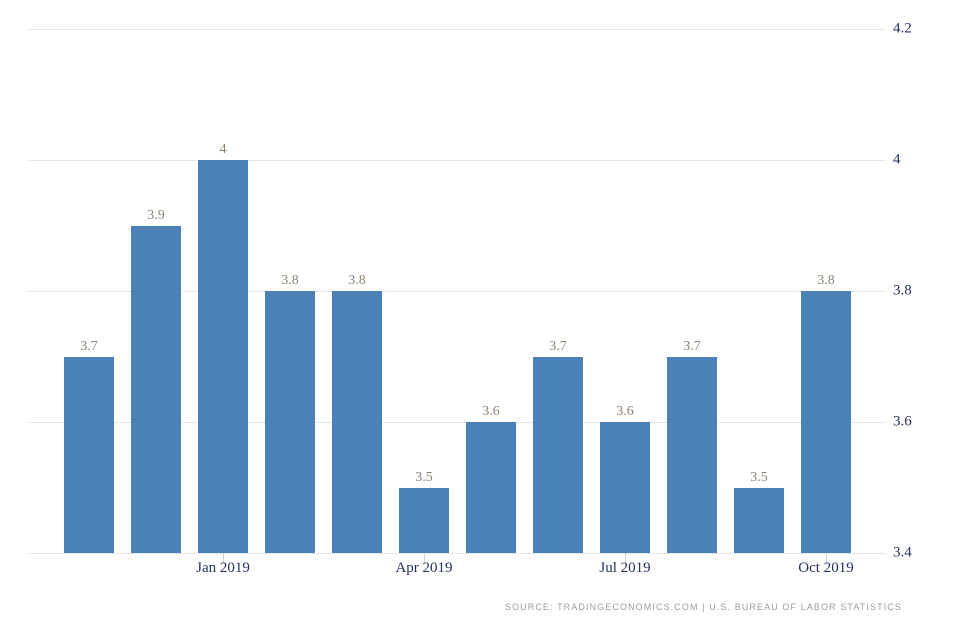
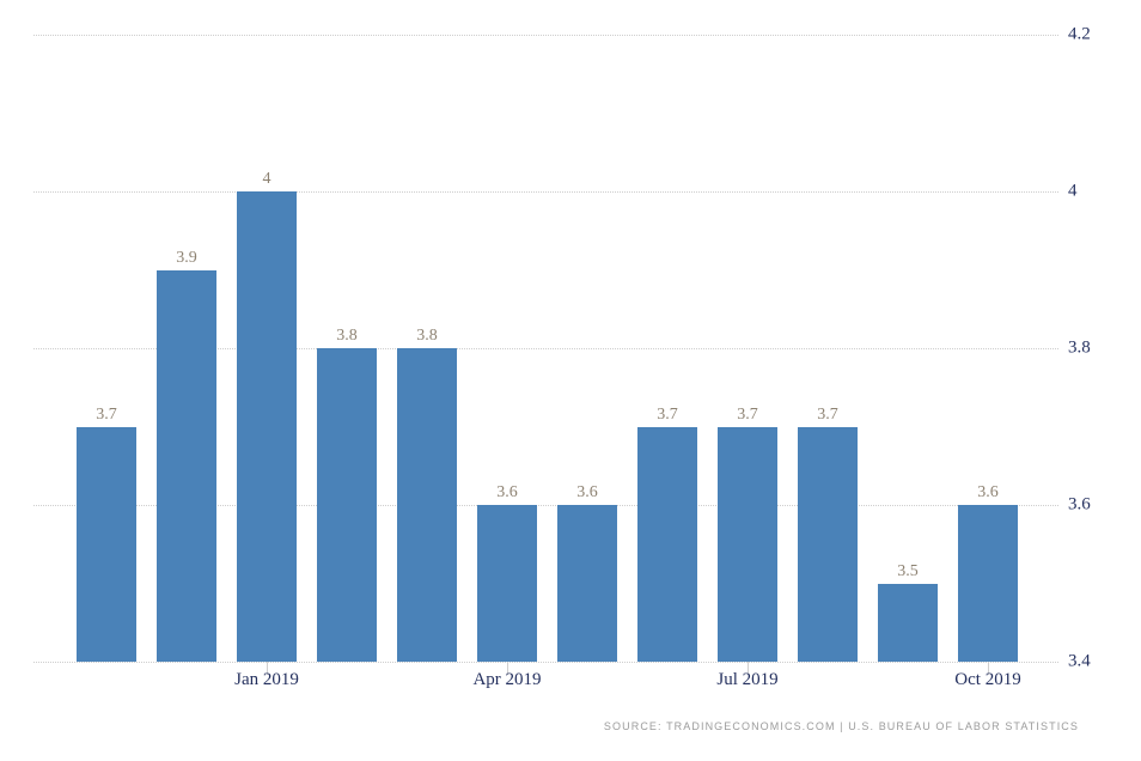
Apr 2019: 3.5 -> 3.6
Jul 2019: 3.6 -> 3.7
Oct 2019: 3.8 -> 3.6
